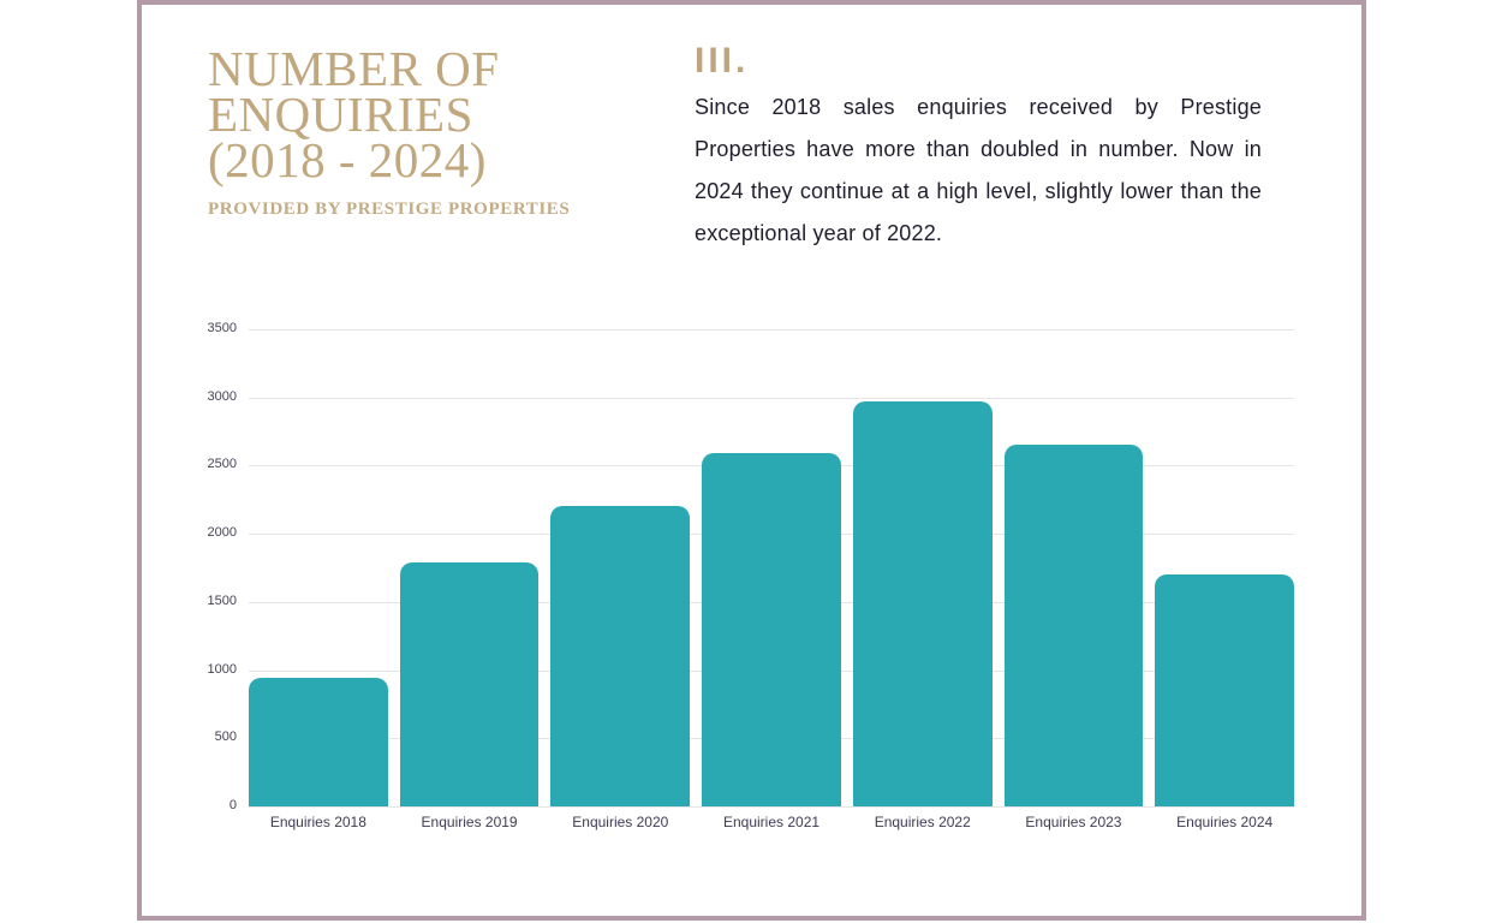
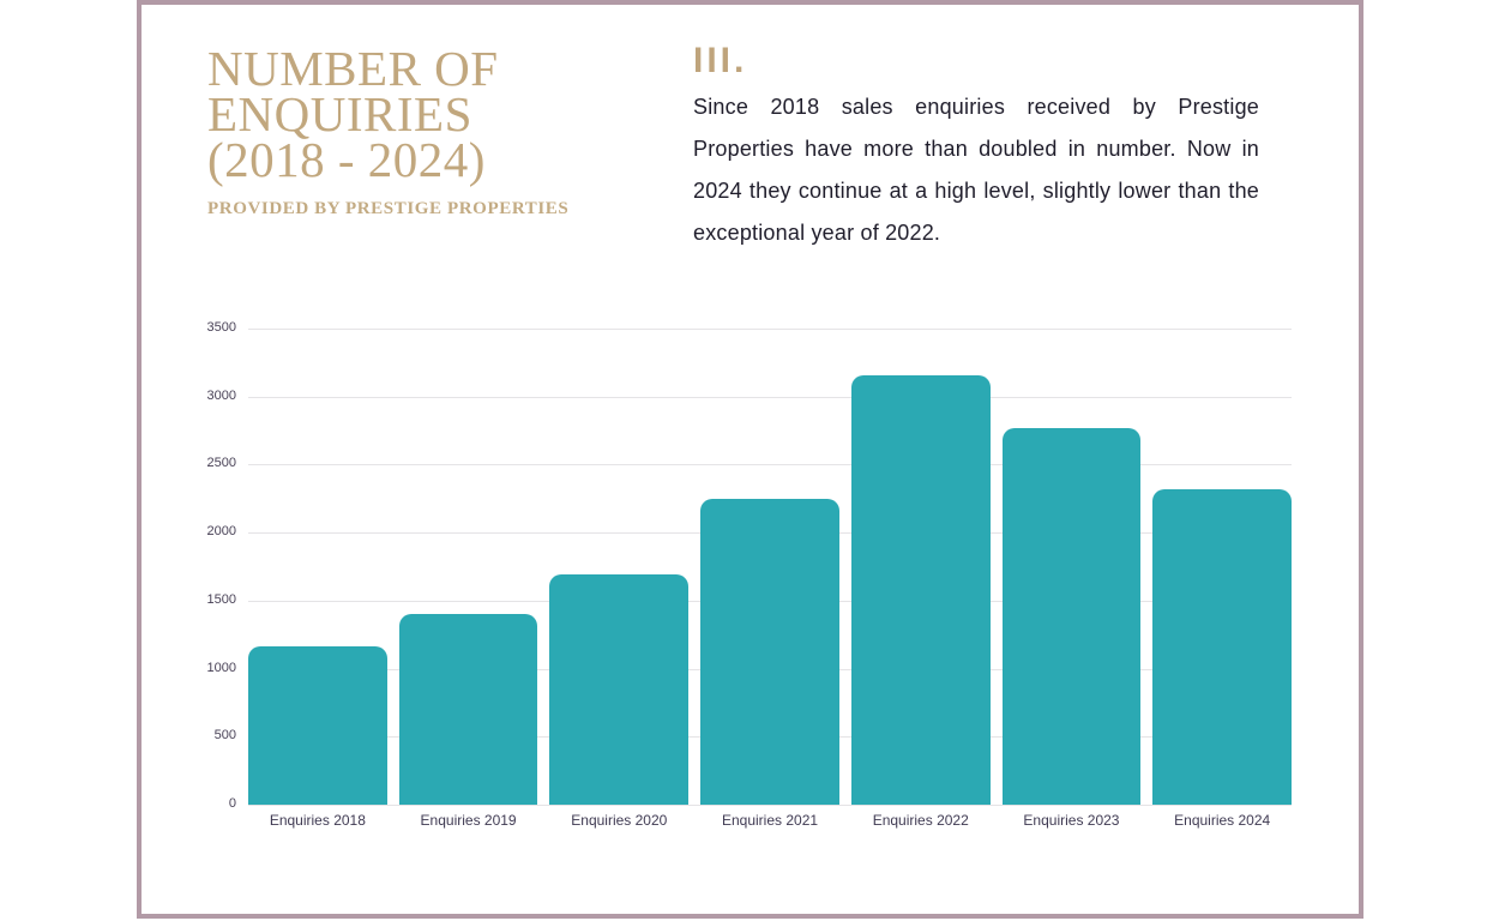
Enquiries 2018: 940 -> 1160
Enquiries 2019: 1790 -> 1400
Enquiries 2020: 2200 -> 1690
Enquiries 2021: 2590 -> 2250
Enquiries 2022: 2970 -> 3160
Enquiries 2023: 2650 -> 2770
Enquiries 2024: 1700 -> 2320
